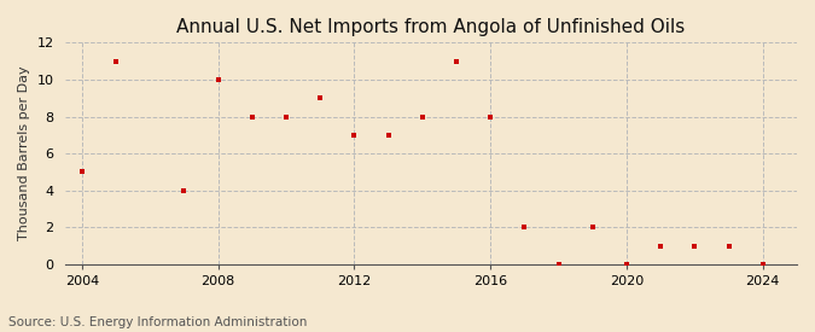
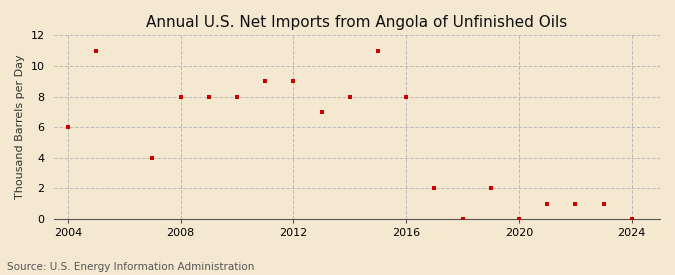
2004: 5 -> 6
2008: 10 -> 8
2012: 7 -> 9
